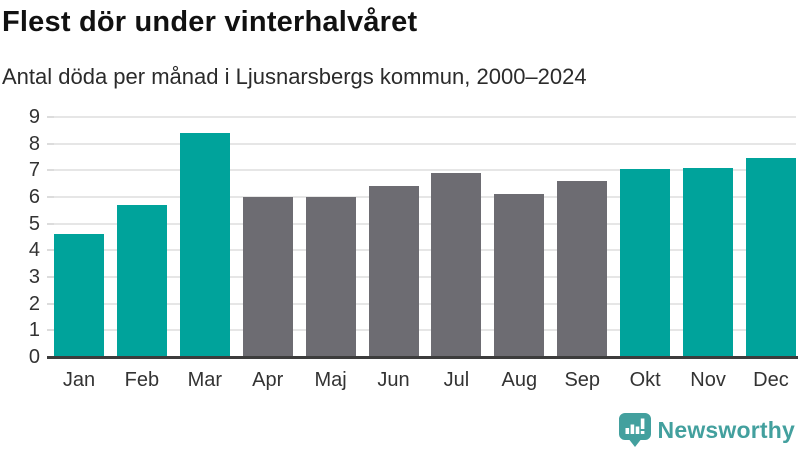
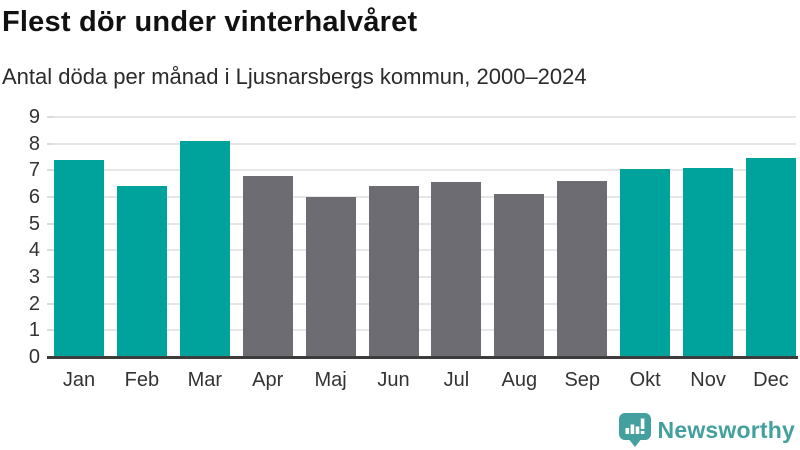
Jan: 4.6 -> 7.4
Feb: 5.7 -> 6.4
Mar: 8.4 -> 8.1
Apr: 6.0 -> 6.8
Jul: 6.9 -> 6.5
